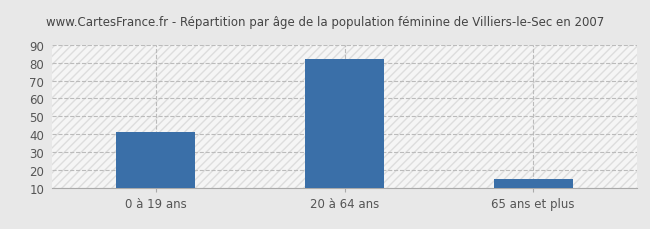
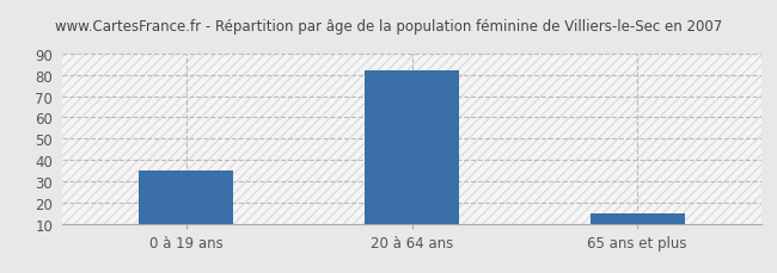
0 à 19 ans: 41 -> 35
